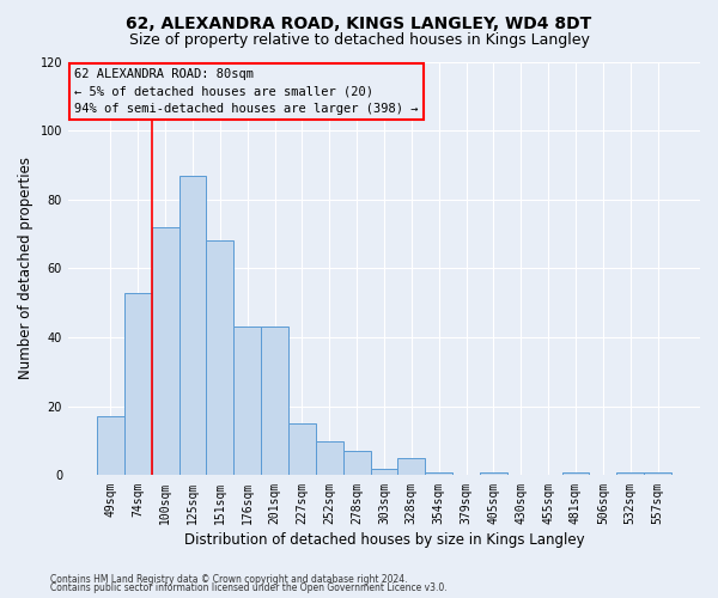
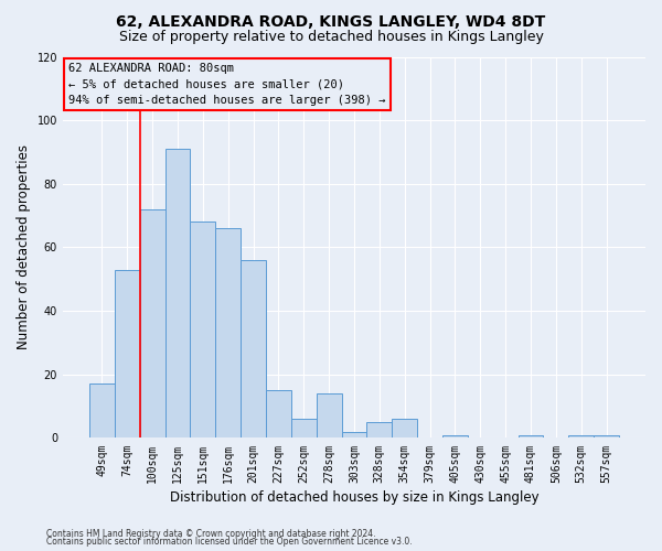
125sqm: 87 -> 91
176sqm: 43 -> 66
201sqm: 43 -> 56
252sqm: 10 -> 6
278sqm: 7 -> 14
354sqm: 1 -> 6
